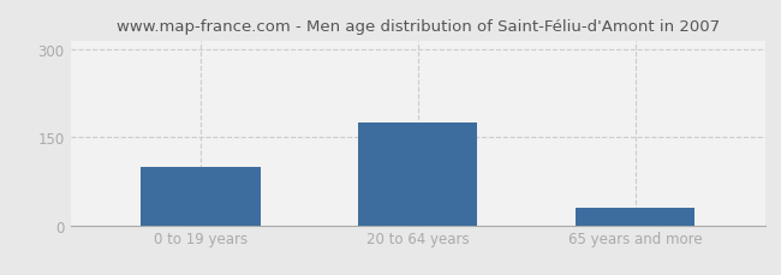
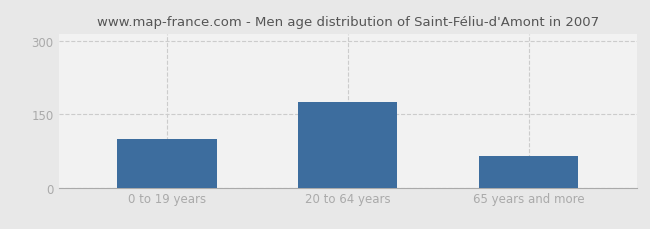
65 years and more: 30 -> 65
